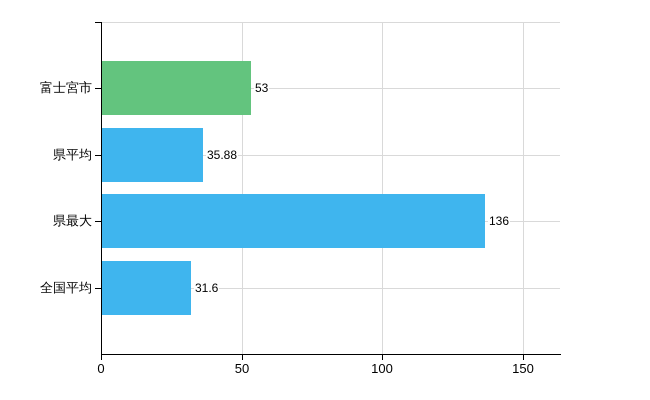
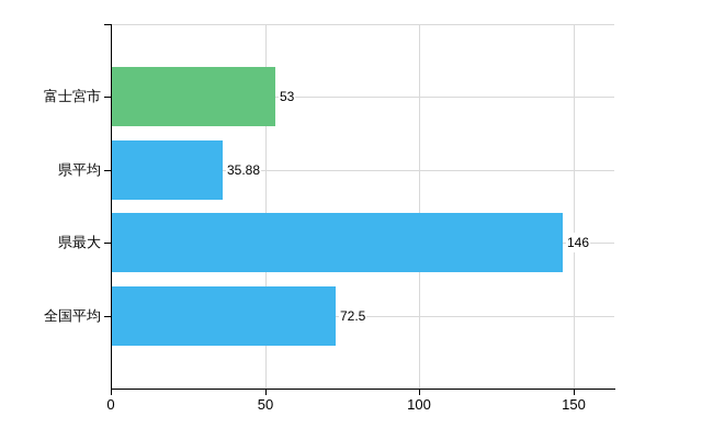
県最大: 136 -> 146
全国平均: 31.6 -> 72.5
